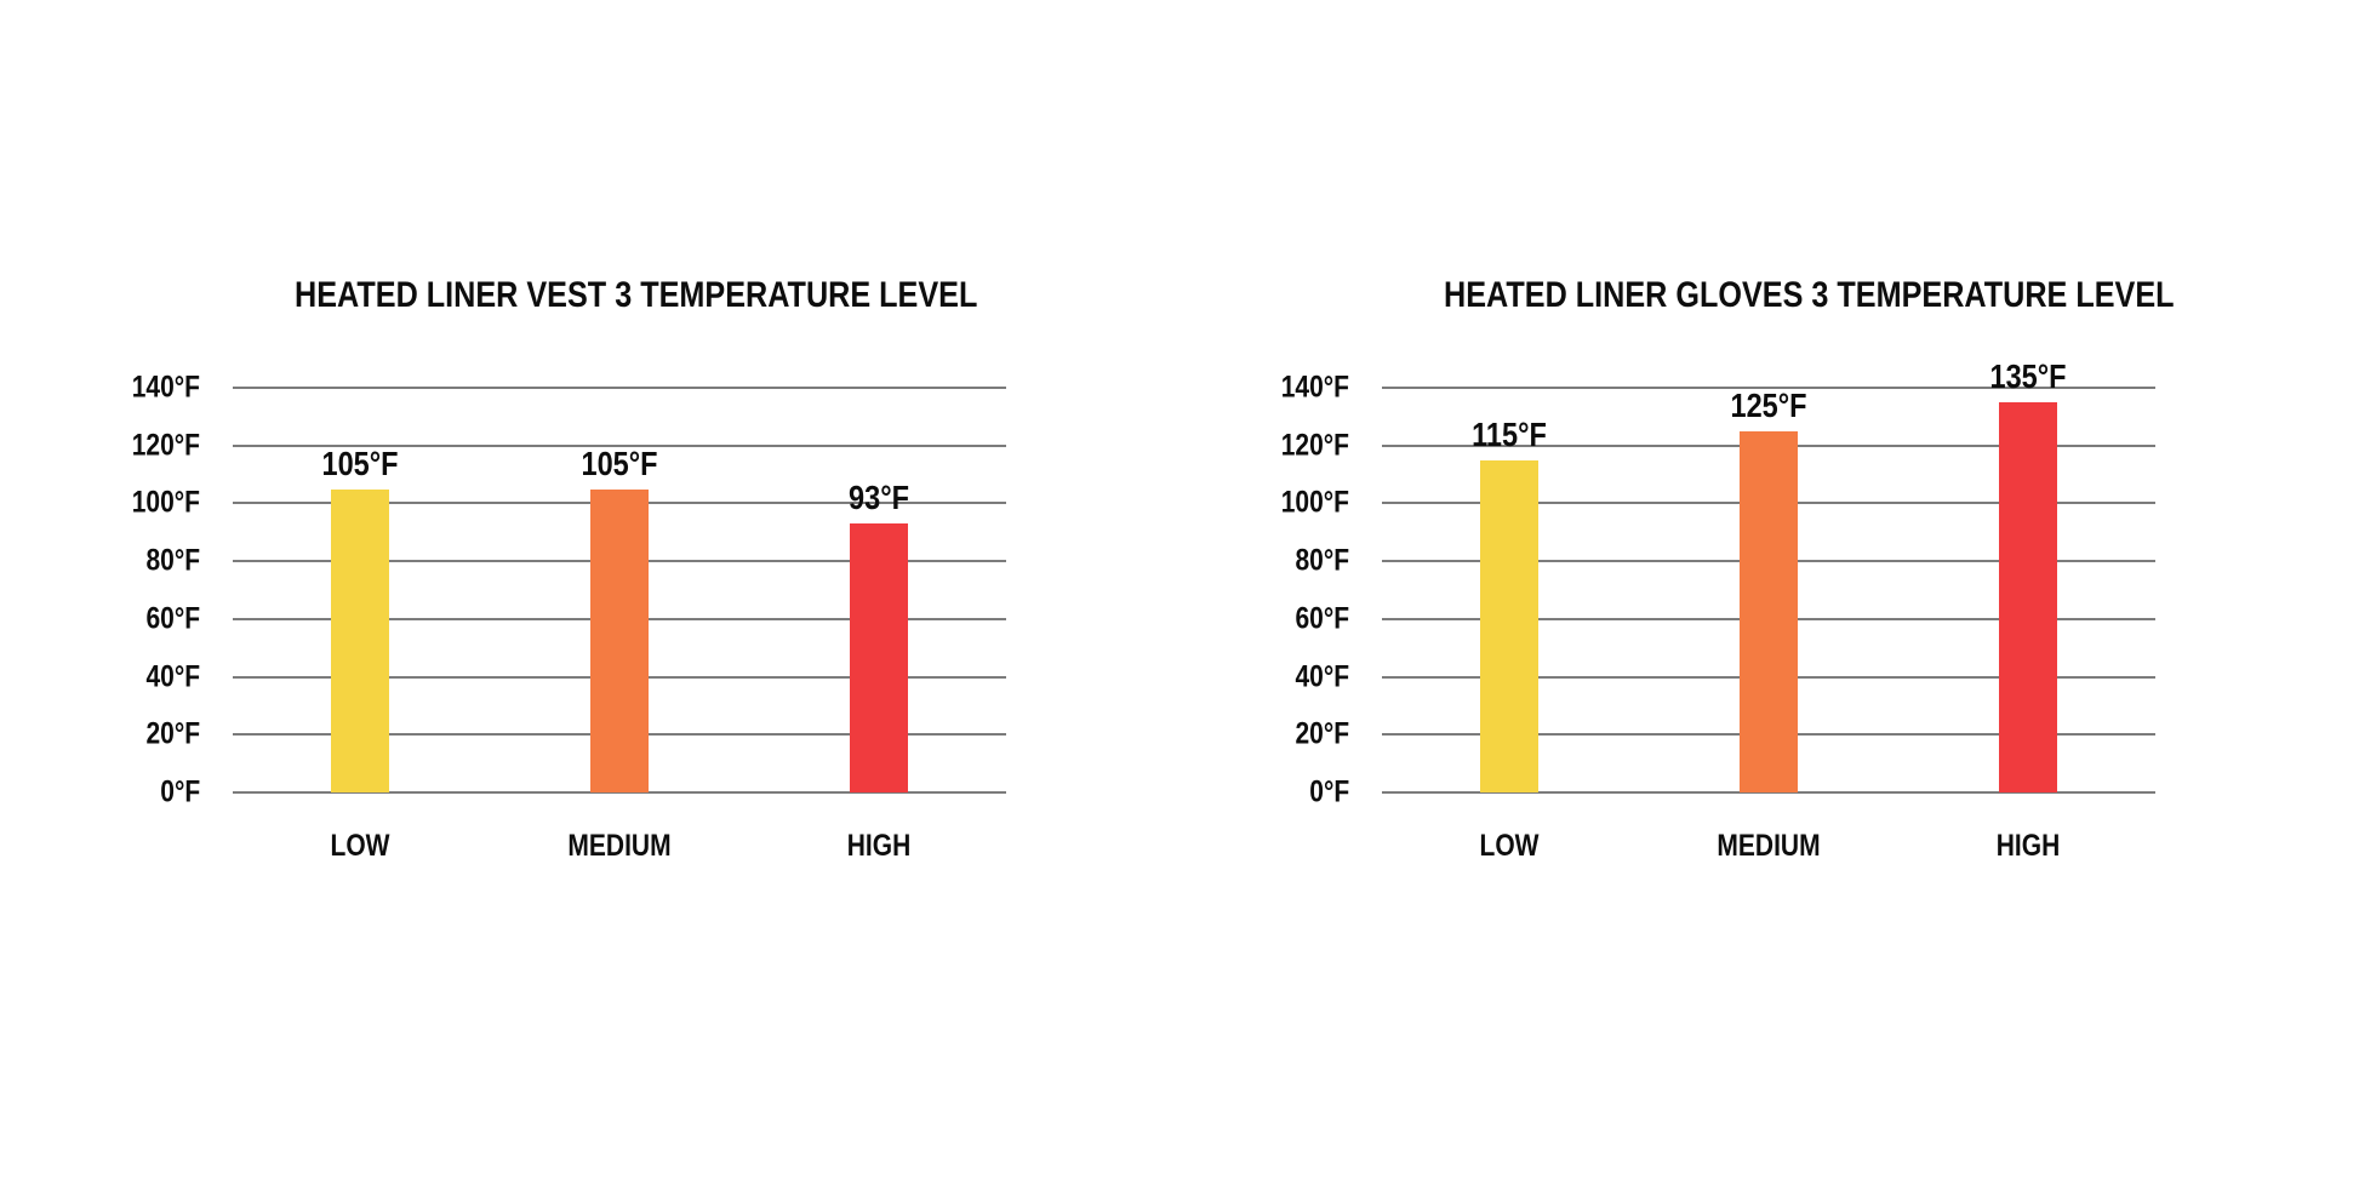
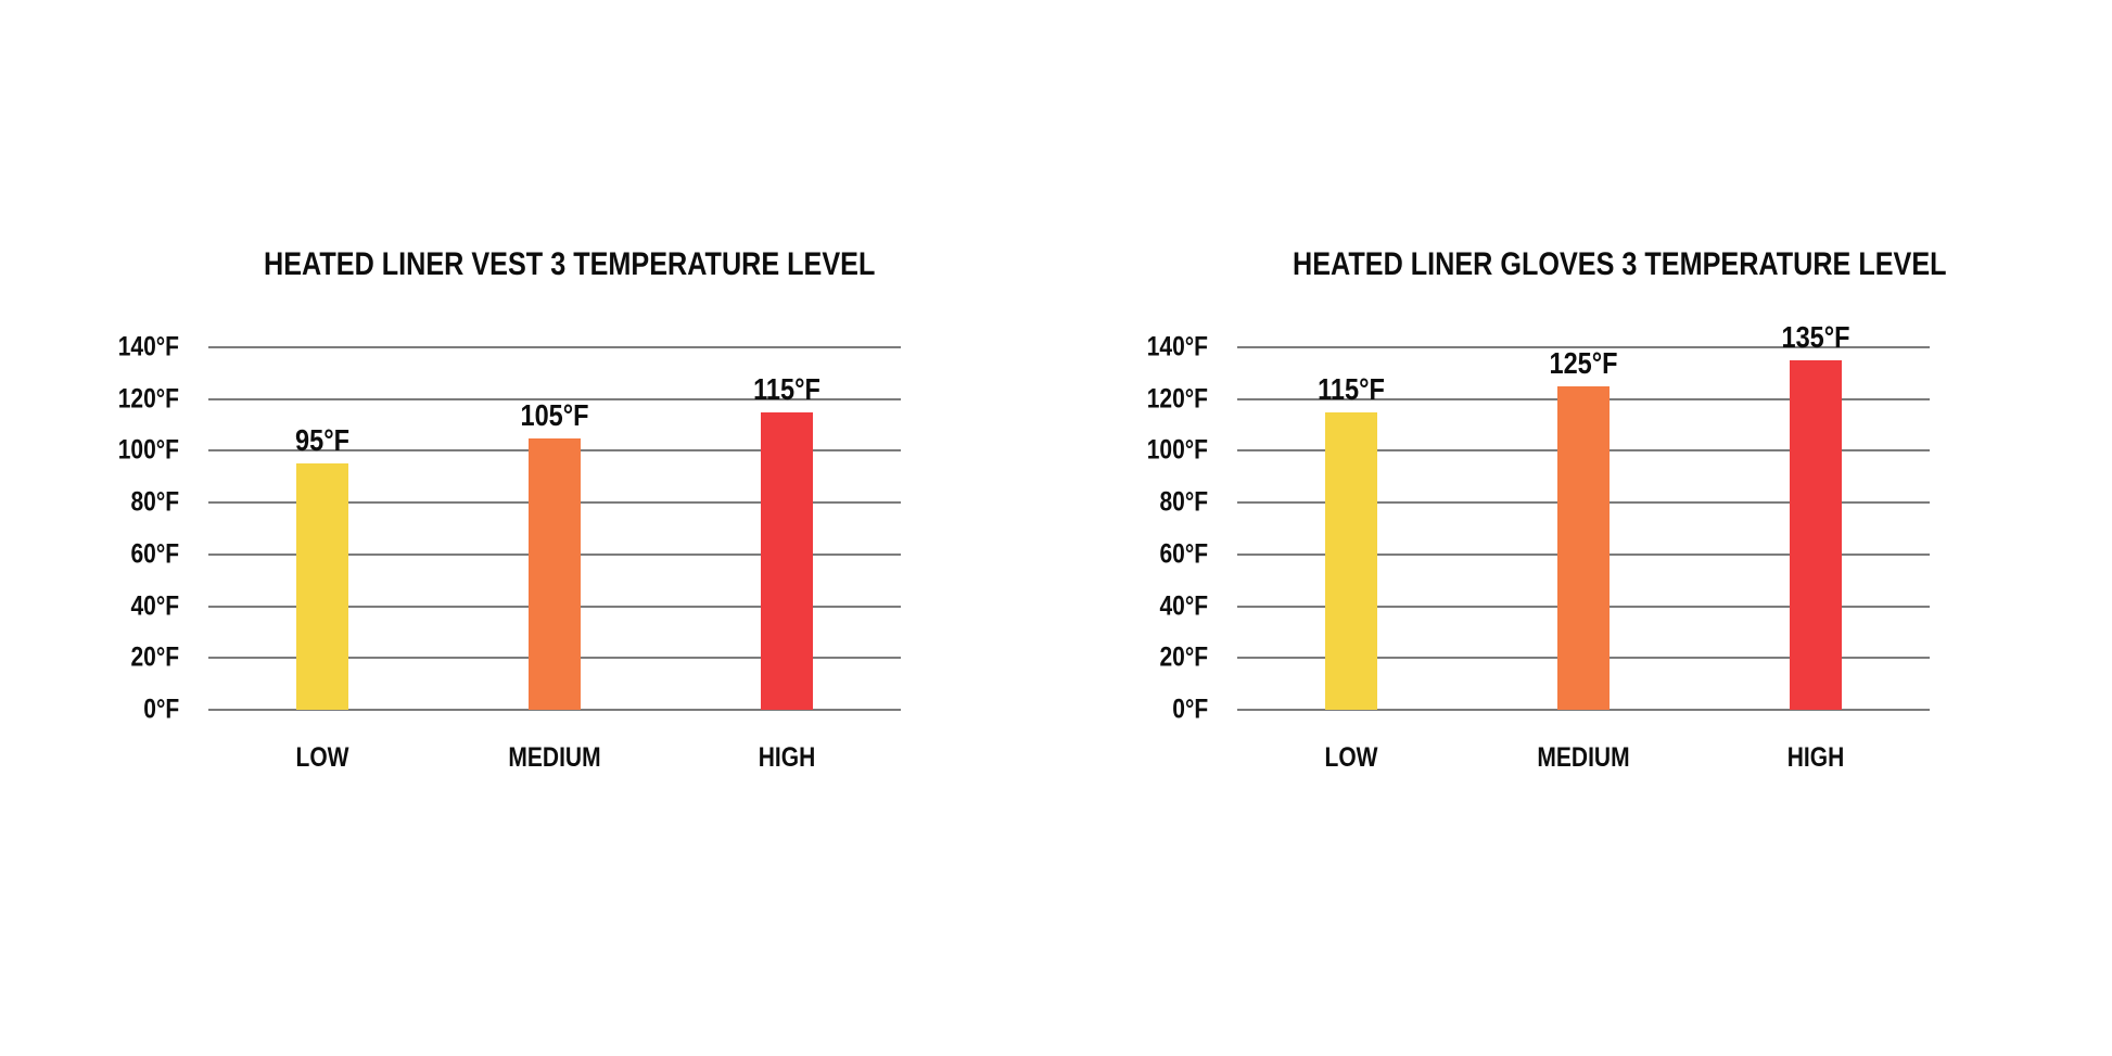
HEATED LINER VEST 3 TEMPERATURE LEVEL/LOW: 105°F -> 95°F
HEATED LINER VEST 3 TEMPERATURE LEVEL/HIGH: 93°F -> 115°F
